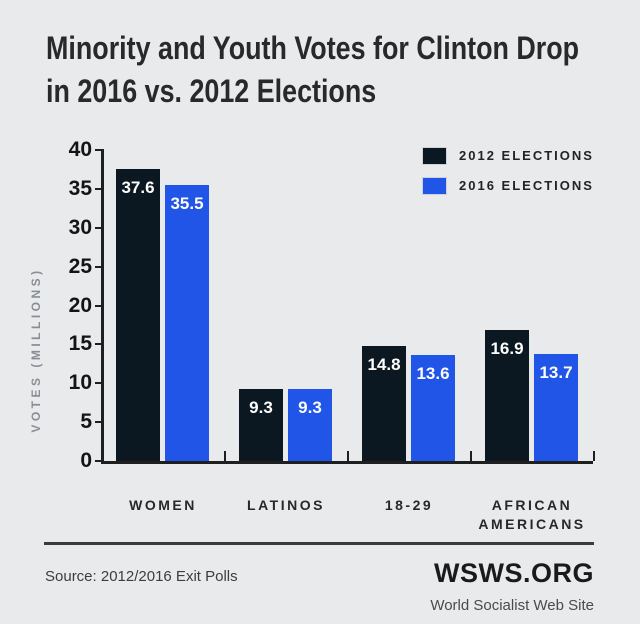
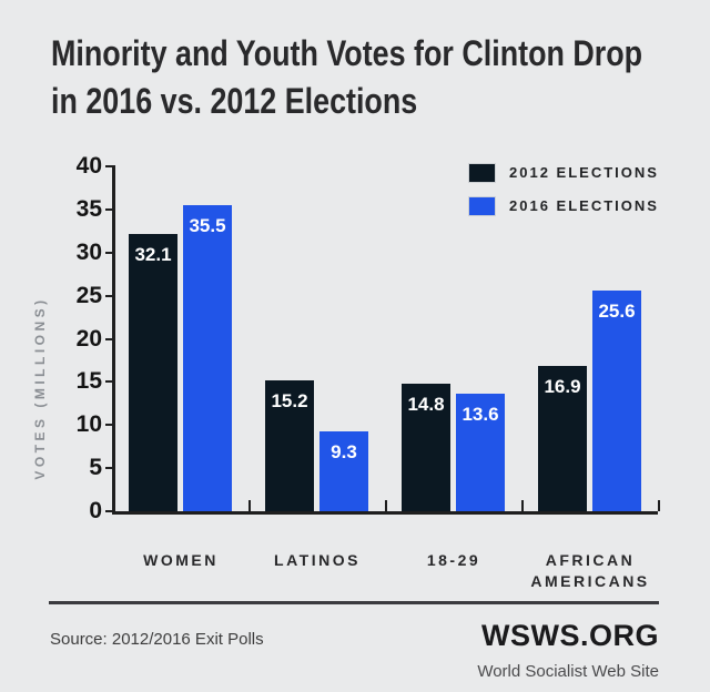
2012 ELECTIONS/WOMEN: 37.6 -> 32.1
2012 ELECTIONS/LATINOS: 9.3 -> 15.2
2016 ELECTIONS/AFRICAN AMERICANS: 13.7 -> 25.6
